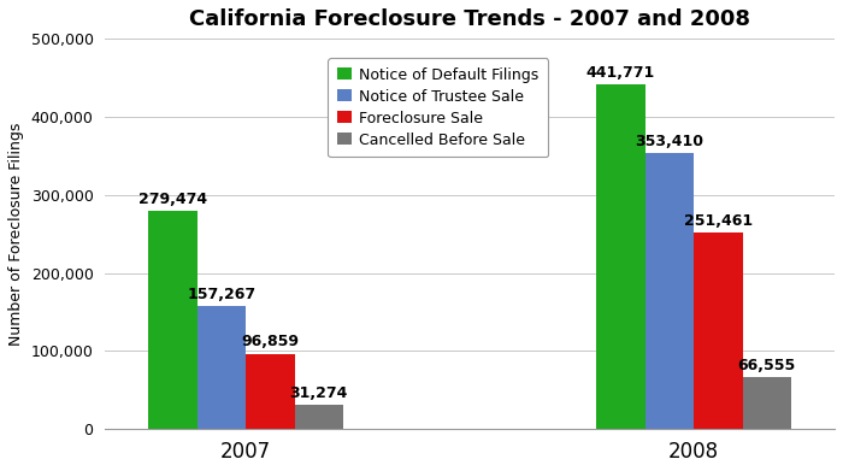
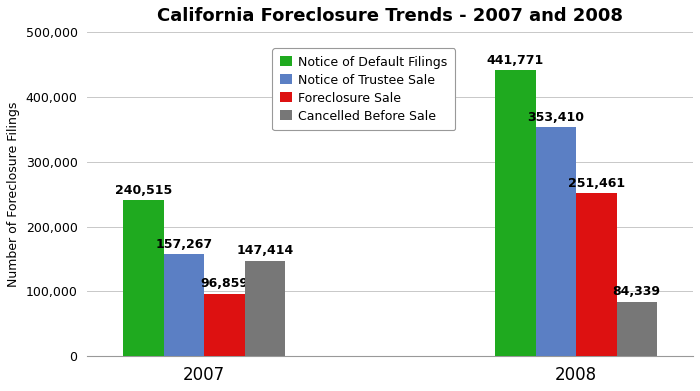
Notice of Default Filings/2007: 279,474 -> 240,515
Cancelled Before Sale/2007: 31,274 -> 147,414
Cancelled Before Sale/2008: 66,555 -> 84,339
